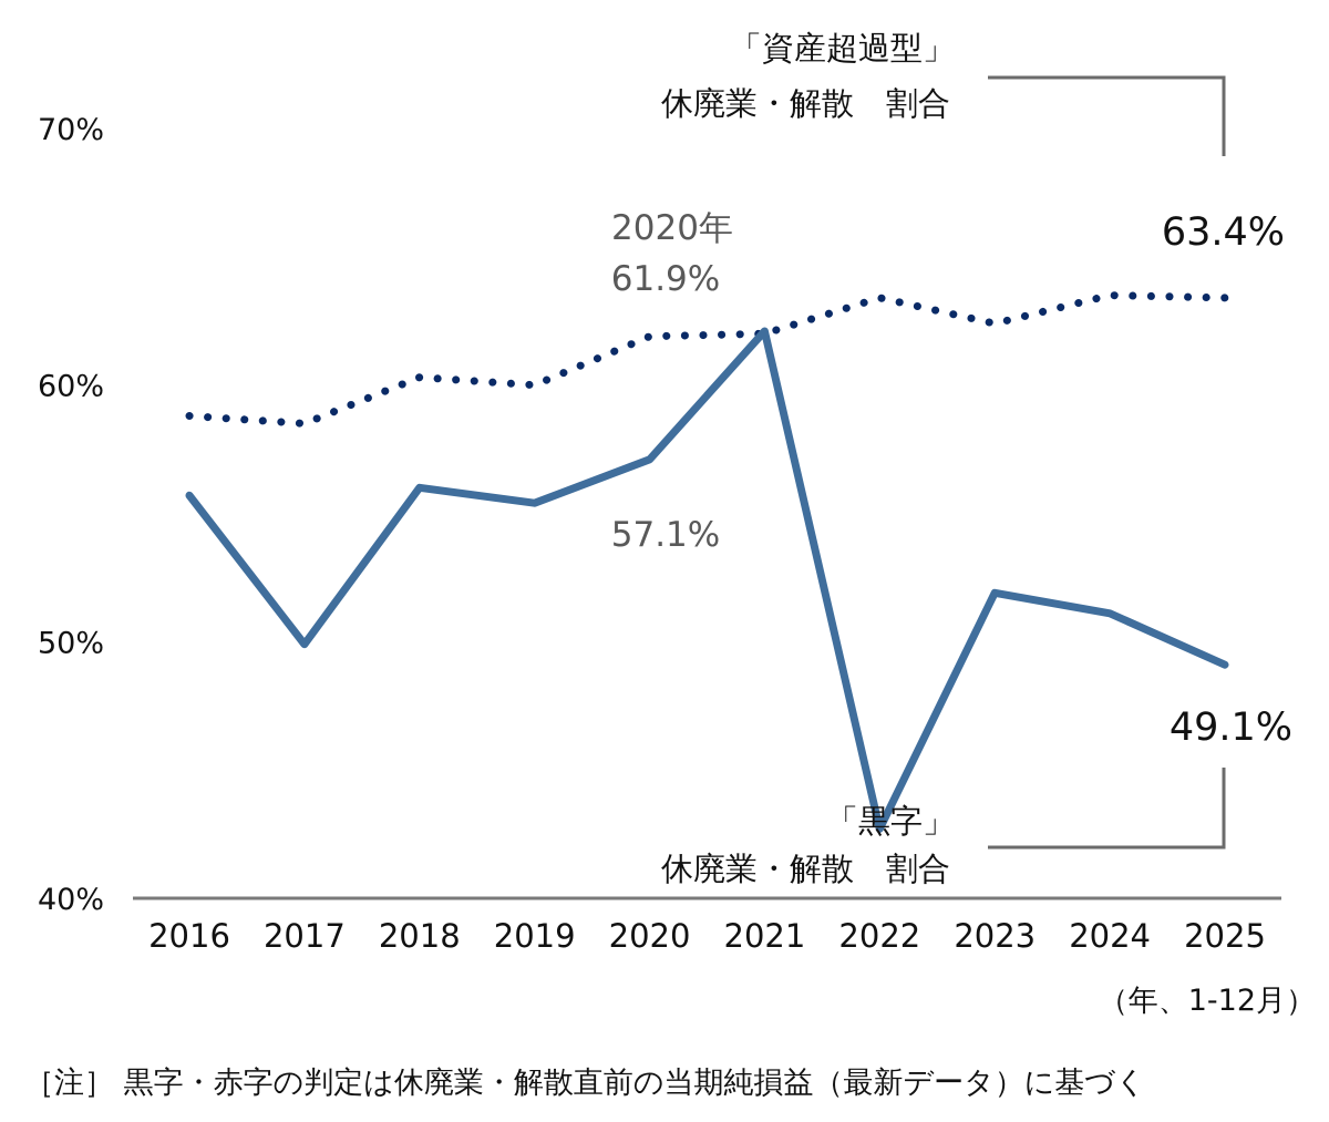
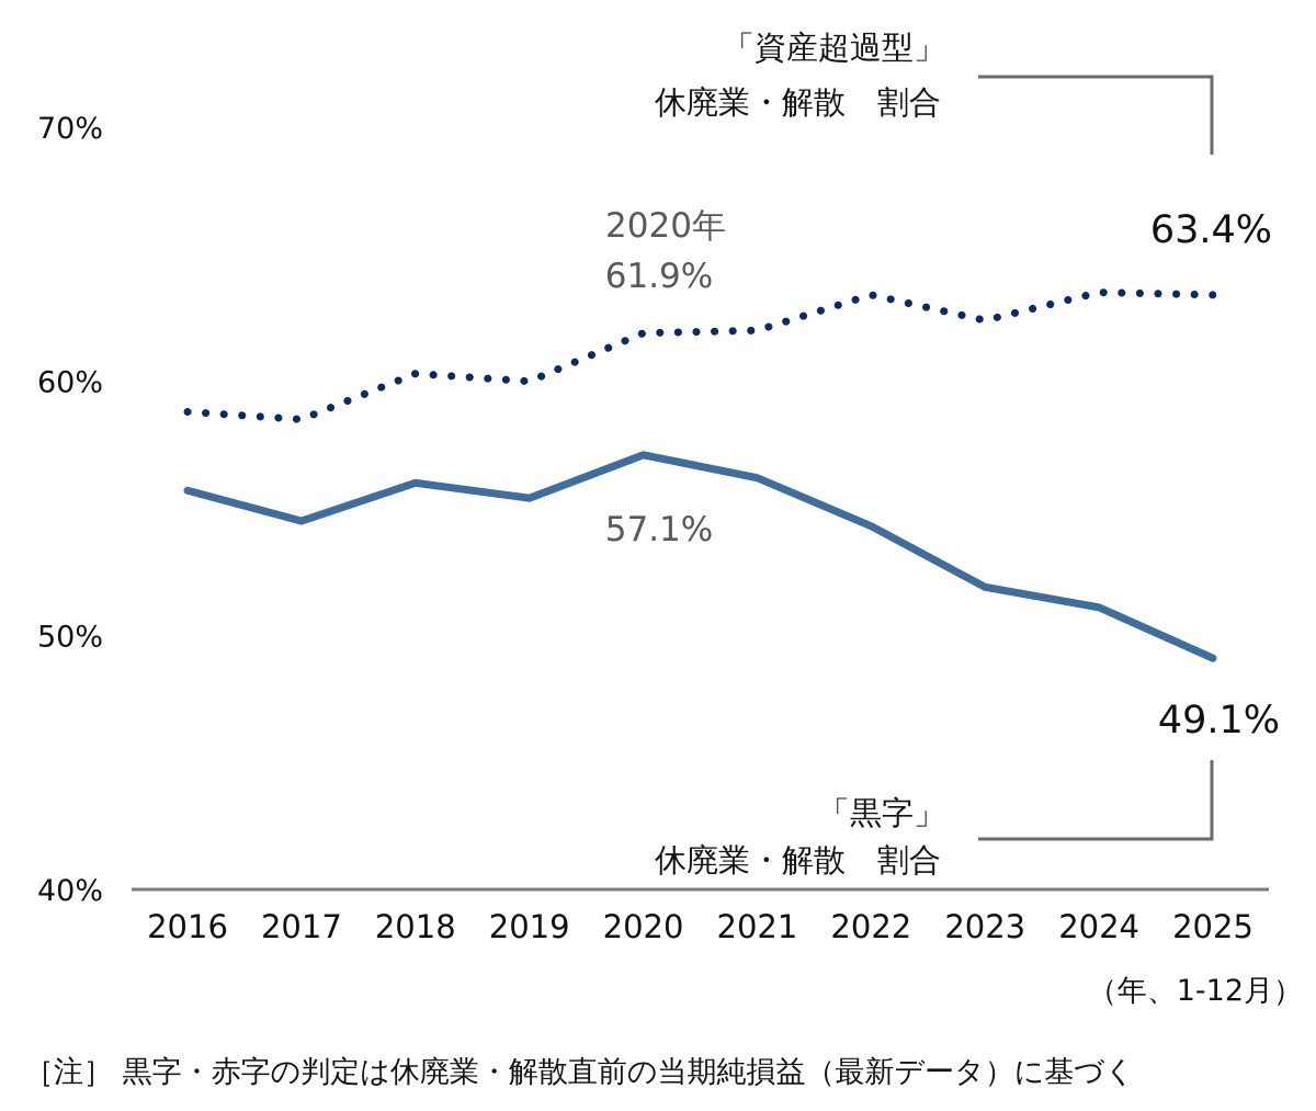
「黒字」休廃業・解散 割合/2017: 49.9% -> 54.5%
「黒字」休廃業・解散 割合/2021: 62.1% -> 56.2%
「黒字」休廃業・解散 割合/2022: 42.7% -> 54.3%
